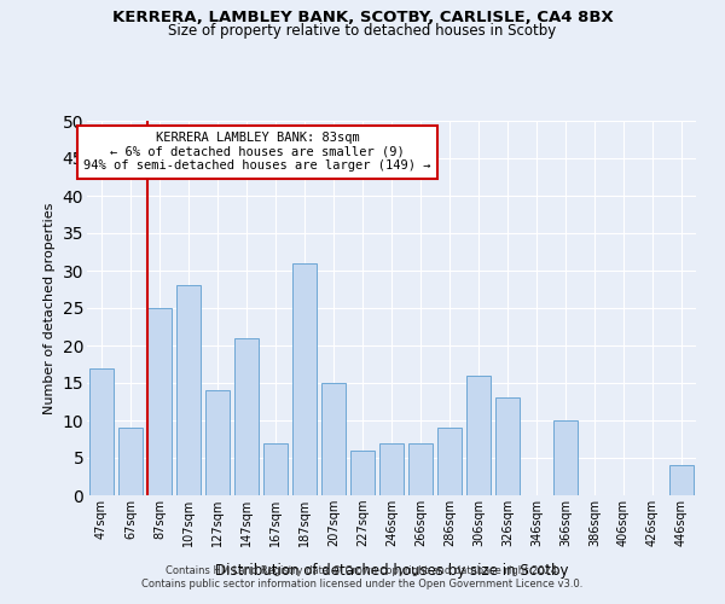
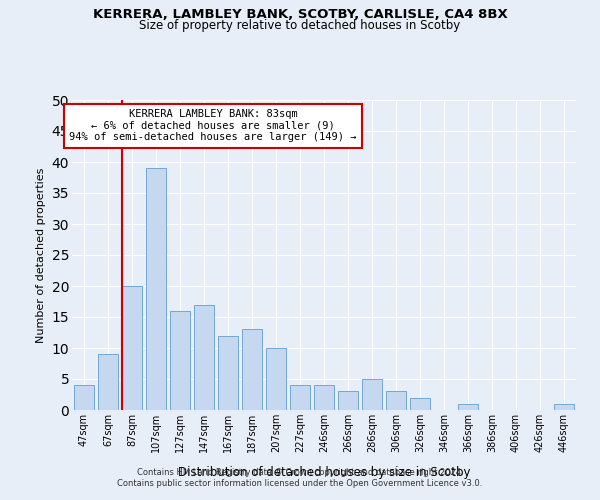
47sqm: 17 -> 4
87sqm: 25 -> 20
107sqm: 28 -> 39
127sqm: 14 -> 16
147sqm: 21 -> 17
167sqm: 7 -> 12
187sqm: 31 -> 13
207sqm: 15 -> 10
227sqm: 6 -> 4
246sqm: 7 -> 4
266sqm: 7 -> 3
286sqm: 9 -> 5
306sqm: 16 -> 3
326sqm: 13 -> 2
366sqm: 10 -> 1
446sqm: 4 -> 1
